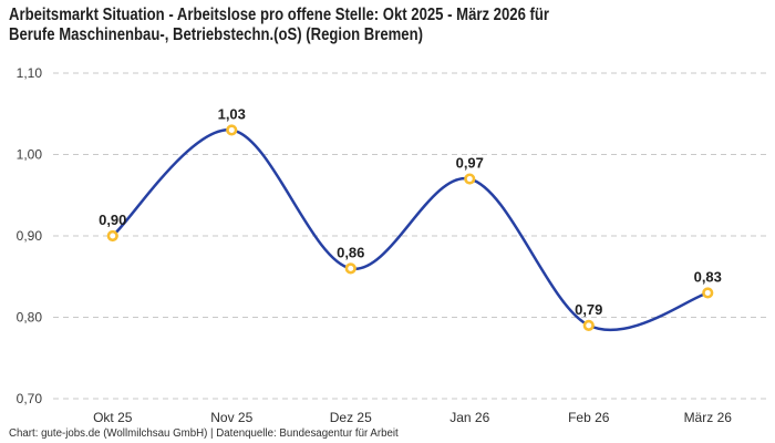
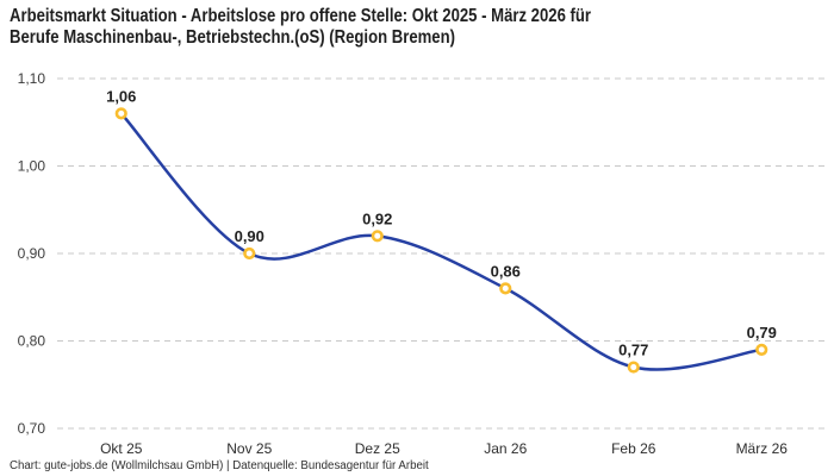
Okt 25: 0,90 -> 1,06
Nov 25: 1,03 -> 0,90
Dez 25: 0,86 -> 0,92
Jan 26: 0,97 -> 0,86
Feb 26: 0,79 -> 0,77
März 26: 0,83 -> 0,79
